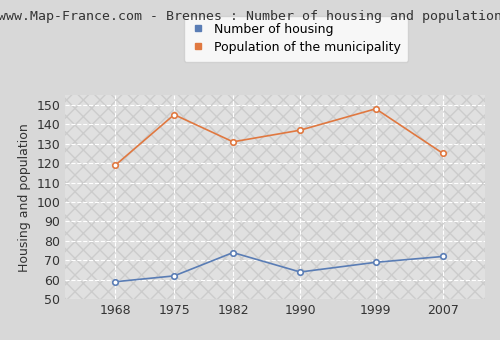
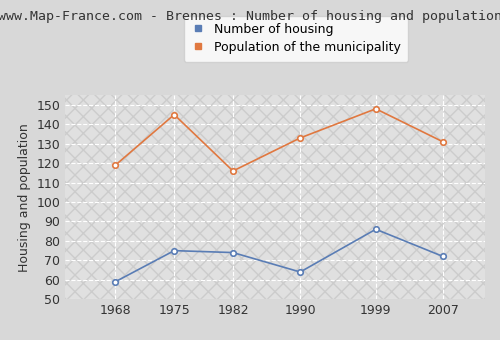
Number of housing/1975: 62 -> 75
Population of the municipality/1982: 131 -> 116
Population of the municipality/1990: 137 -> 133
Number of housing/1999: 69 -> 86
Population of the municipality/2007: 125 -> 131
